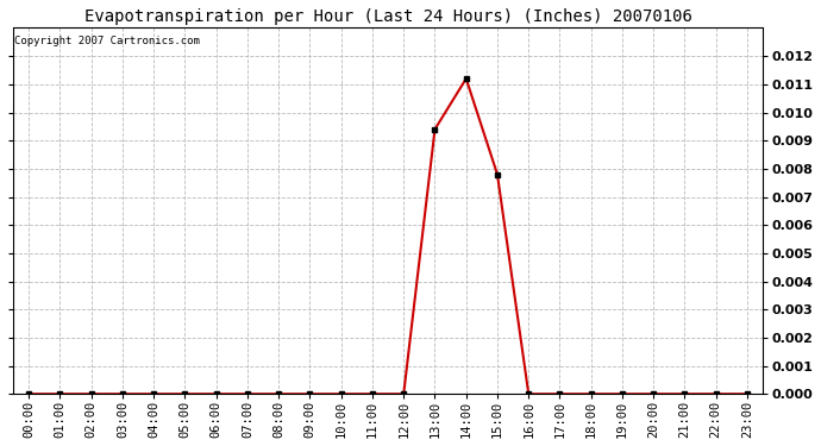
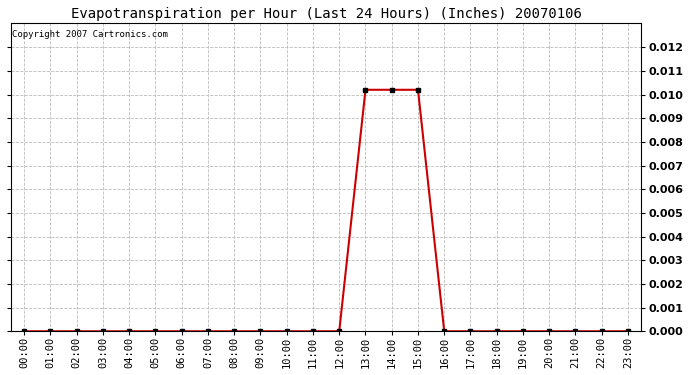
13:00: 0.0094 -> 0.0102
14:00: 0.0112 -> 0.0102
15:00: 0.0078 -> 0.0102
